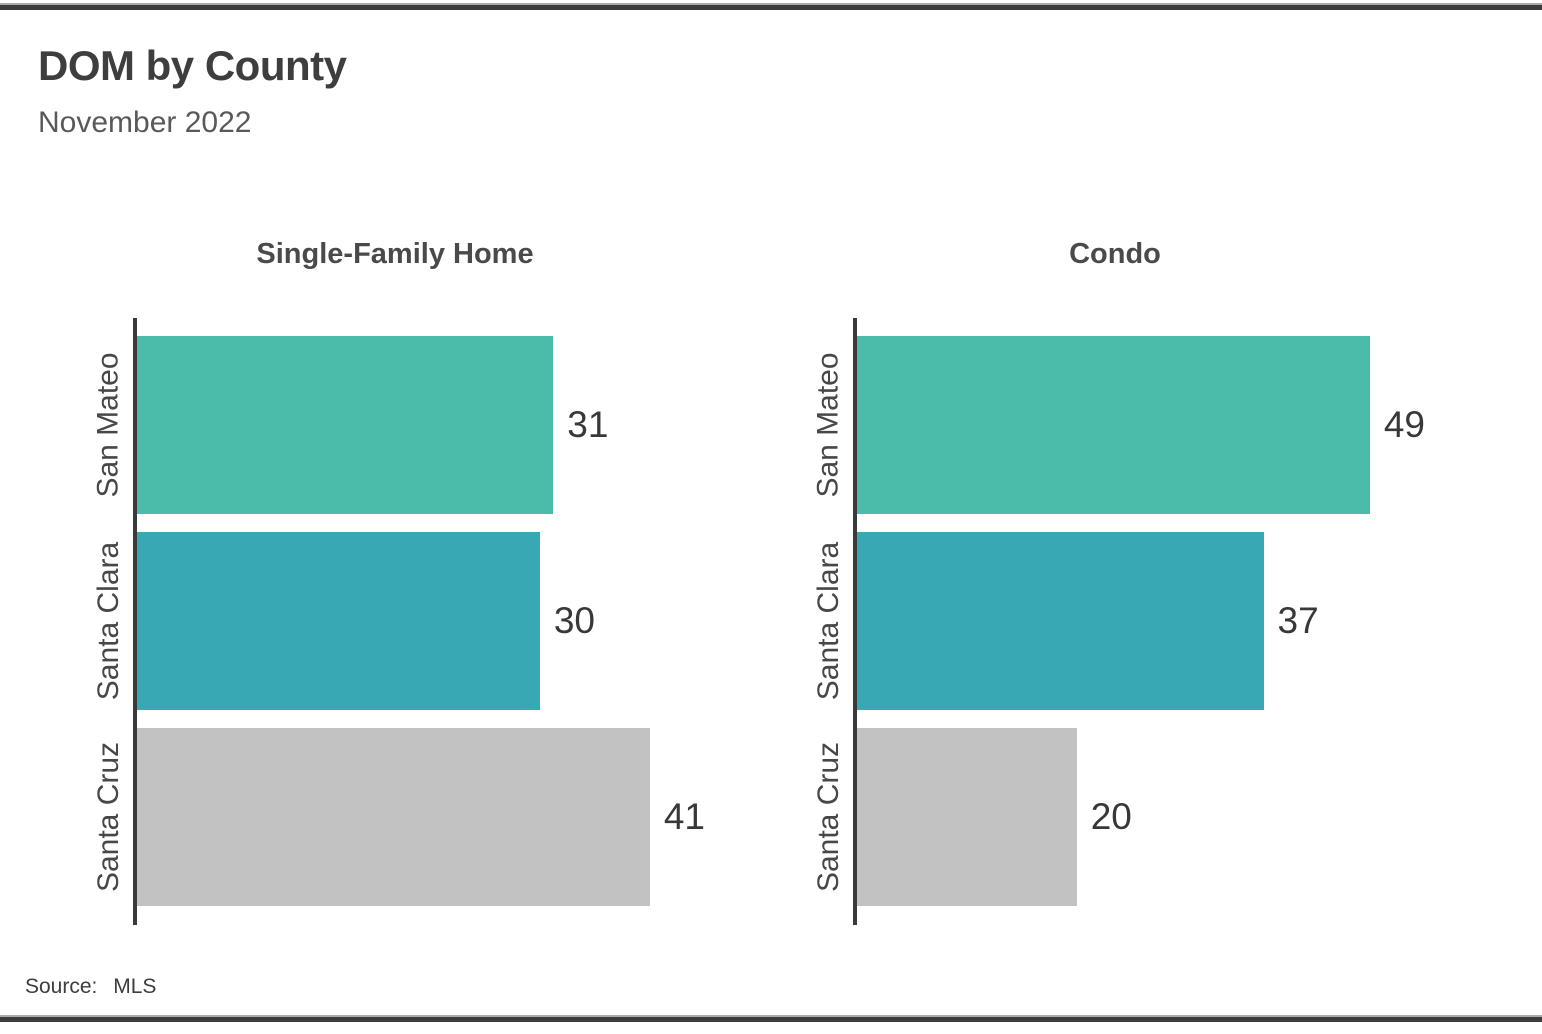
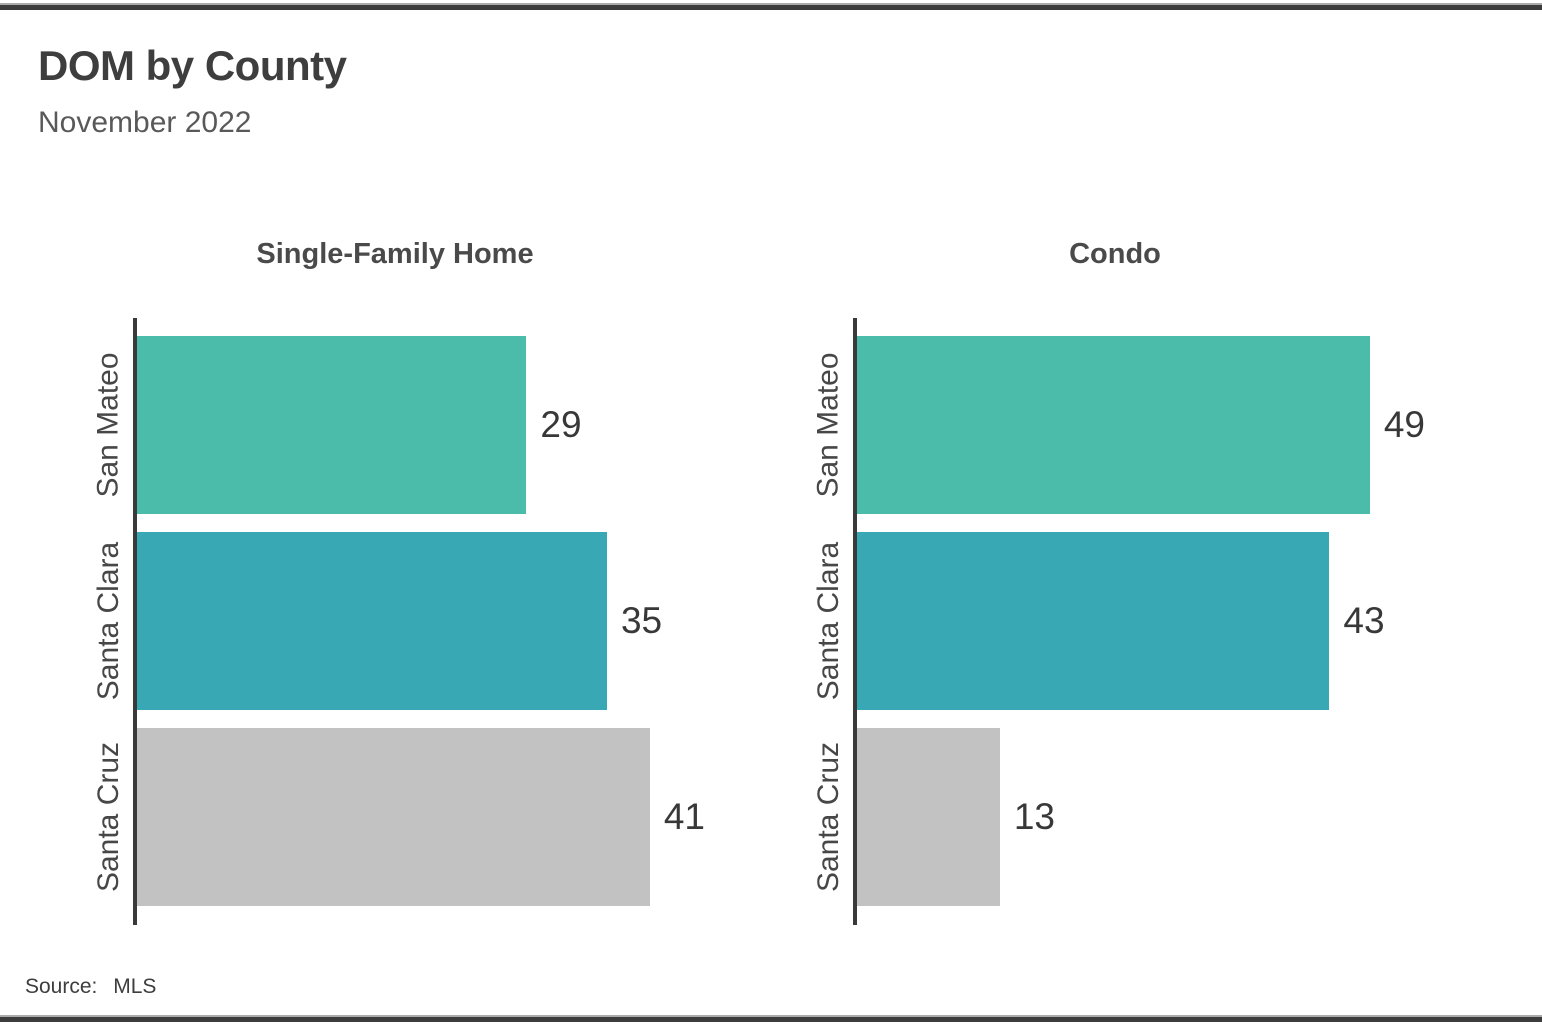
Single-Family Home/San Mateo: 31 -> 29
Single-Family Home/Santa Clara: 30 -> 35
Condo/Santa Clara: 37 -> 43
Condo/Santa Cruz: 20 -> 13
